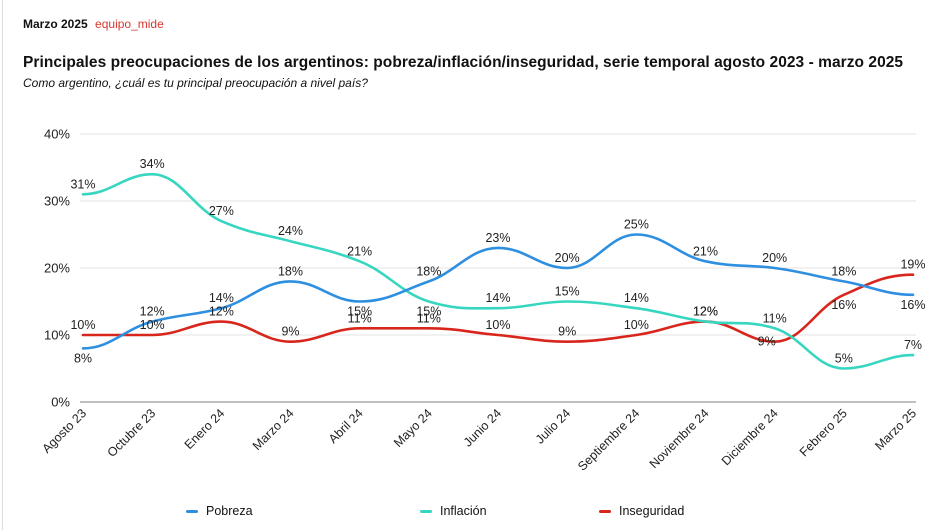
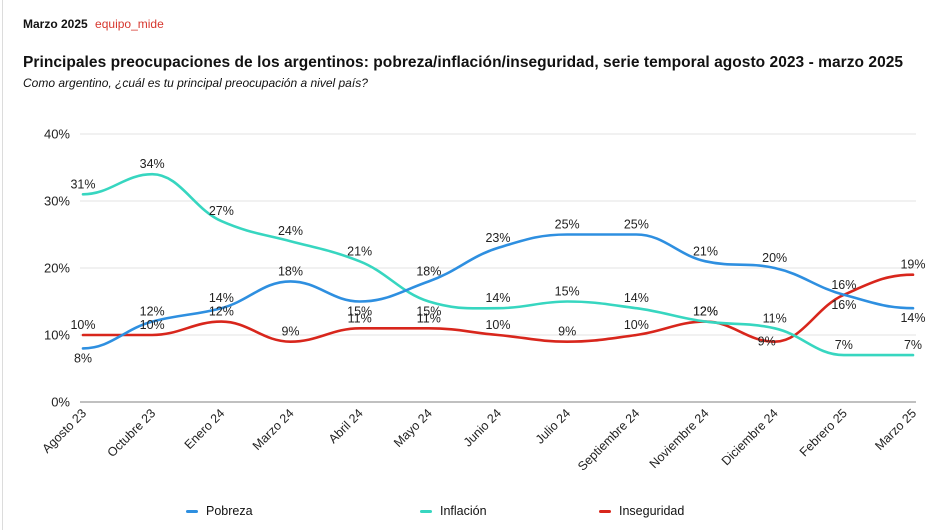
Pobreza/Julio 24: 20% -> 25%
Pobreza/Febrero 25: 18% -> 16%
Inflación/Febrero 25: 5% -> 7%
Pobreza/Marzo 25: 16% -> 14%
